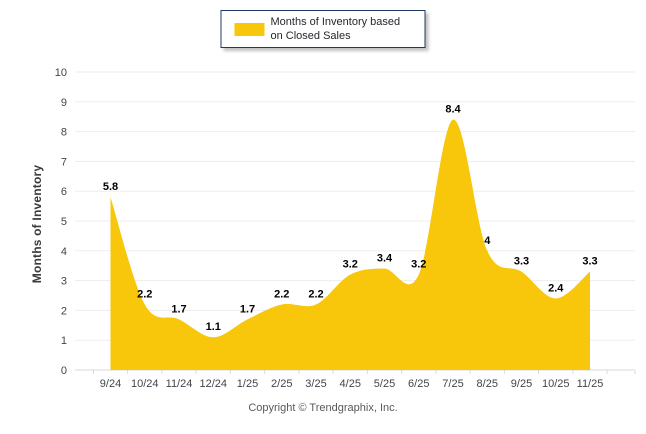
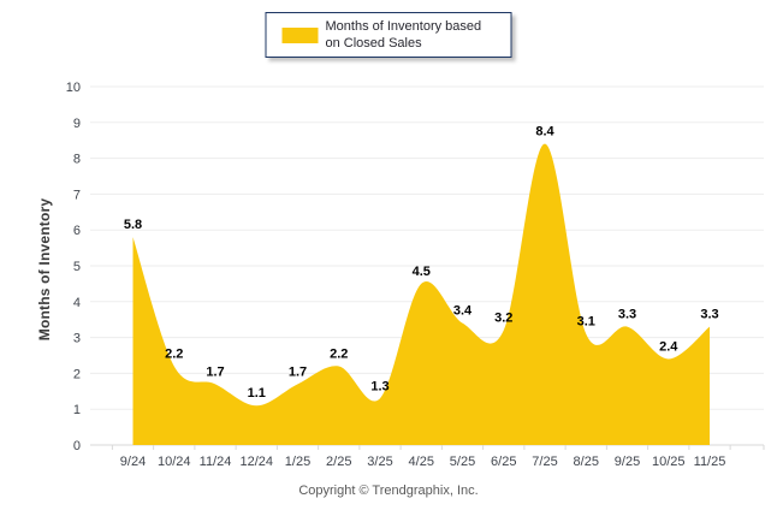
3/25: 2.2 -> 1.3
4/25: 3.2 -> 4.5
8/25: 4 -> 3.1
